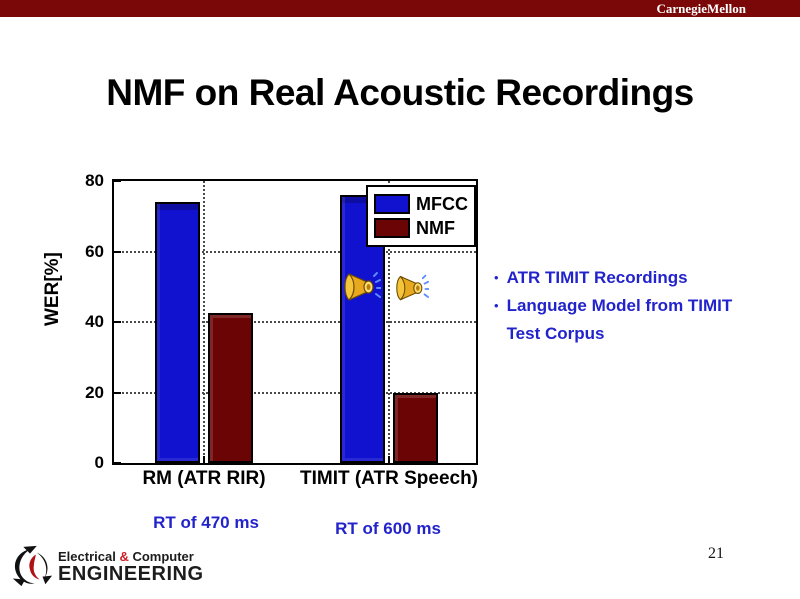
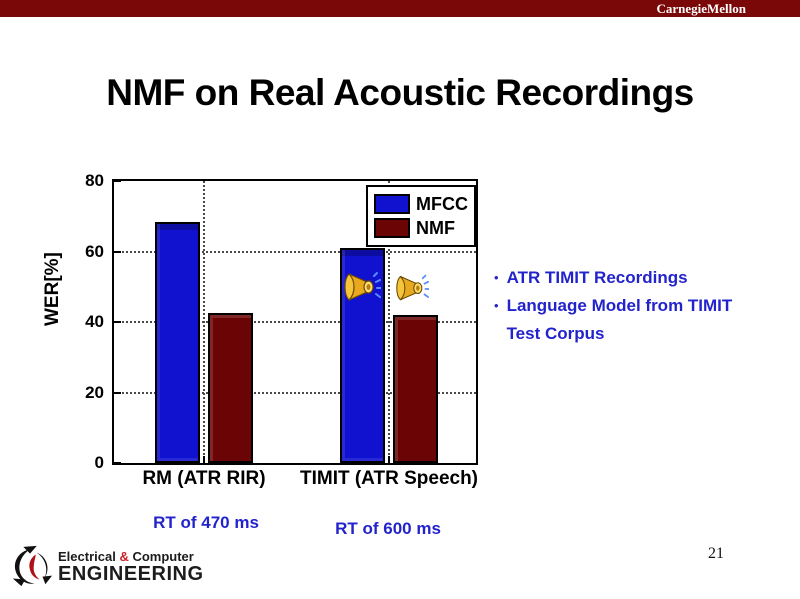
MFCC/RM (ATR RIR): 74 -> 68
MFCC/TIMIT (ATR Speech): 76 -> 61
NMF/TIMIT (ATR Speech): 20 -> 42
